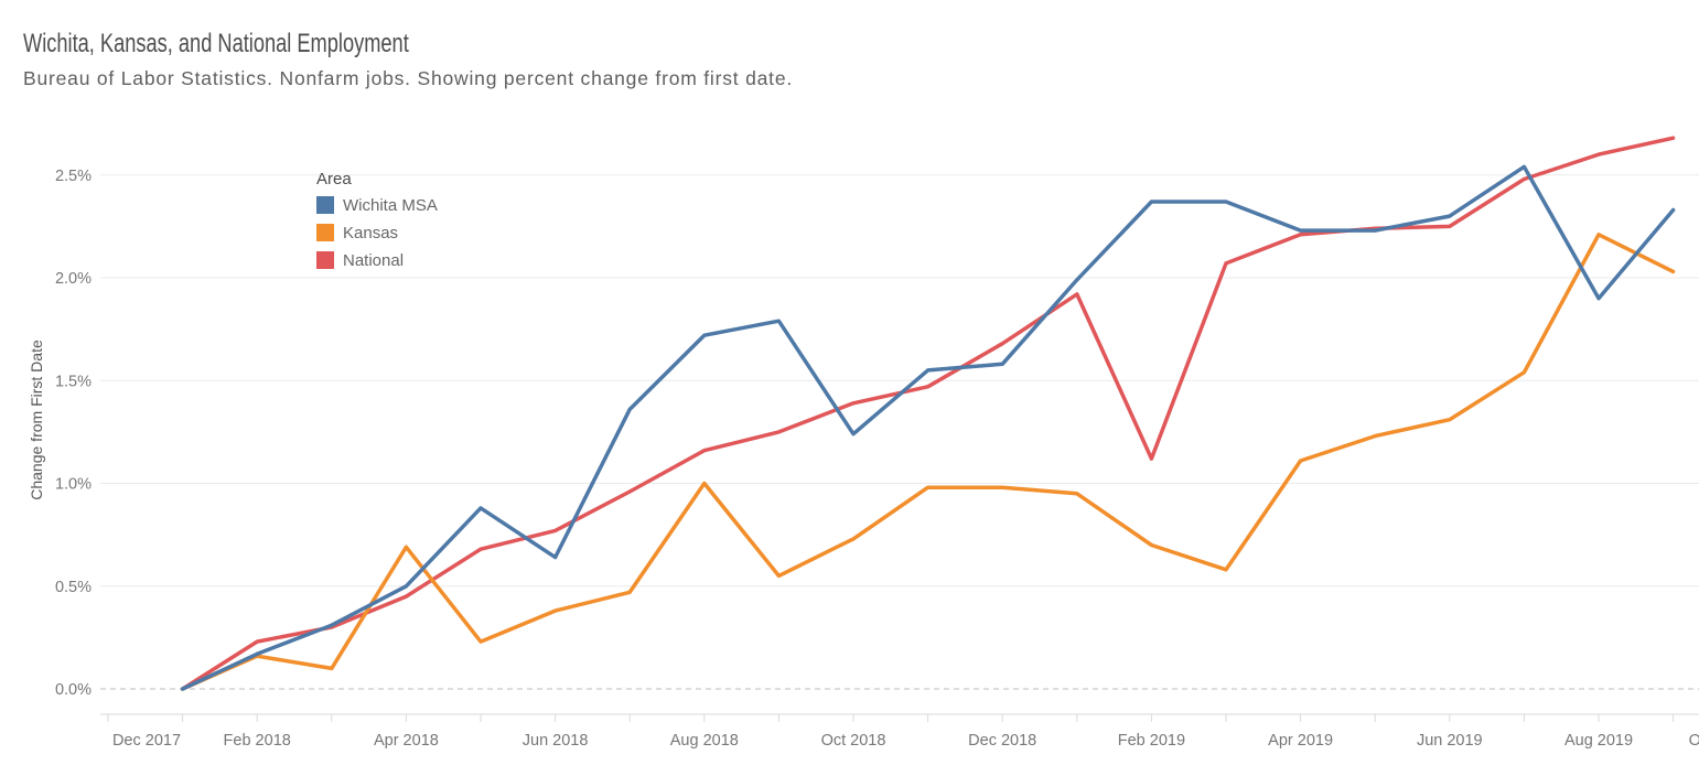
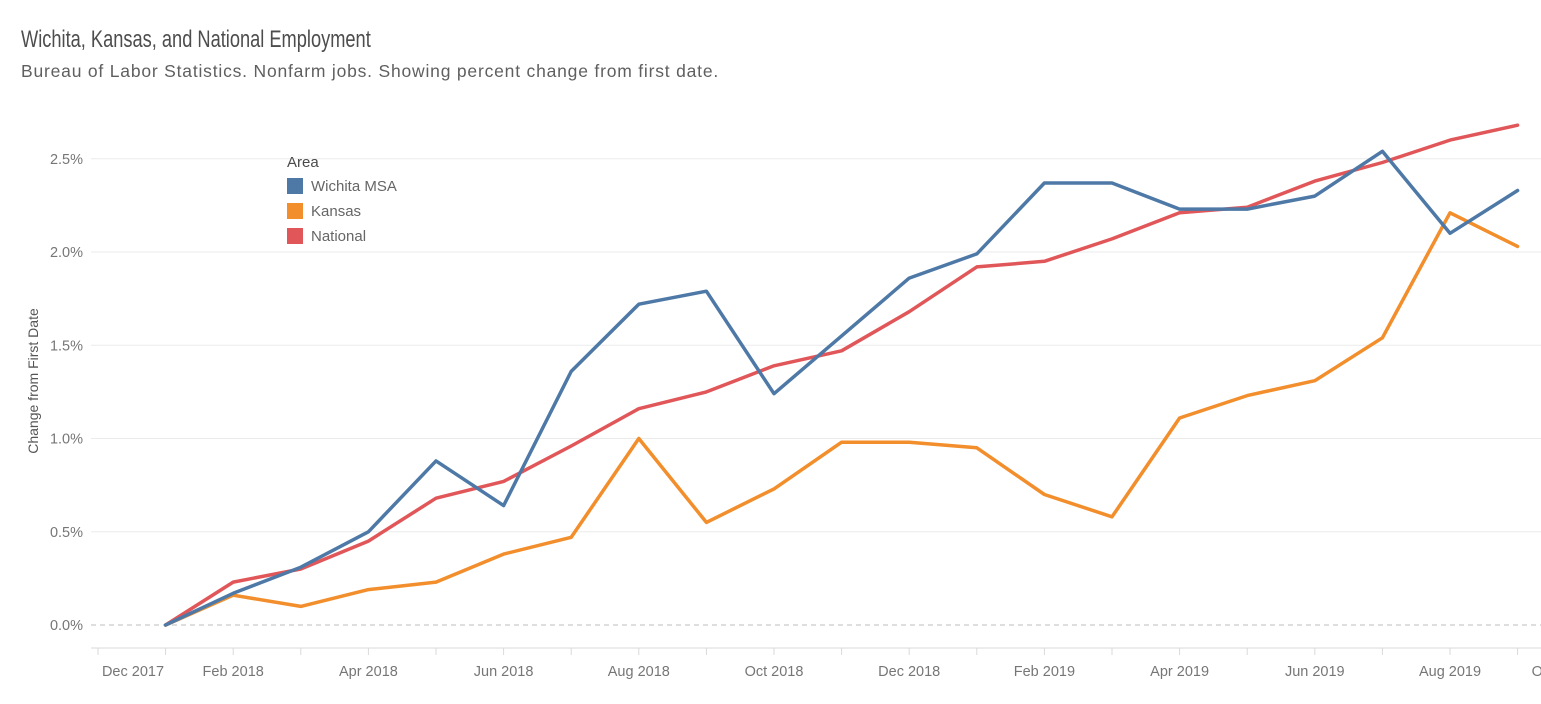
Kansas/Apr 2018: 0.69% -> 0.19%
Wichita MSA/Dec 2018: 1.58% -> 1.86%
National/Feb 2019: 1.12% -> 1.95%
National/Jun 2019: 2.25% -> 2.38%
Wichita MSA/Aug 2019: 1.90% -> 2.10%
